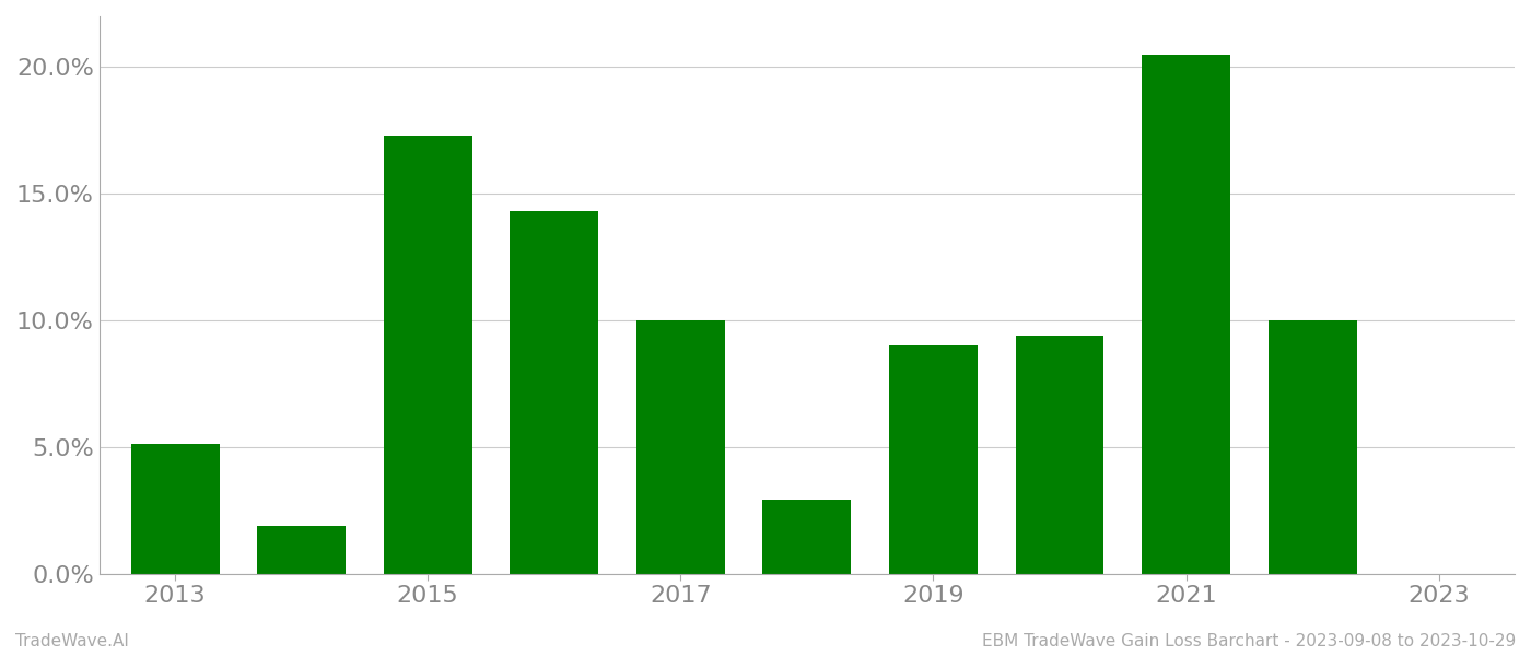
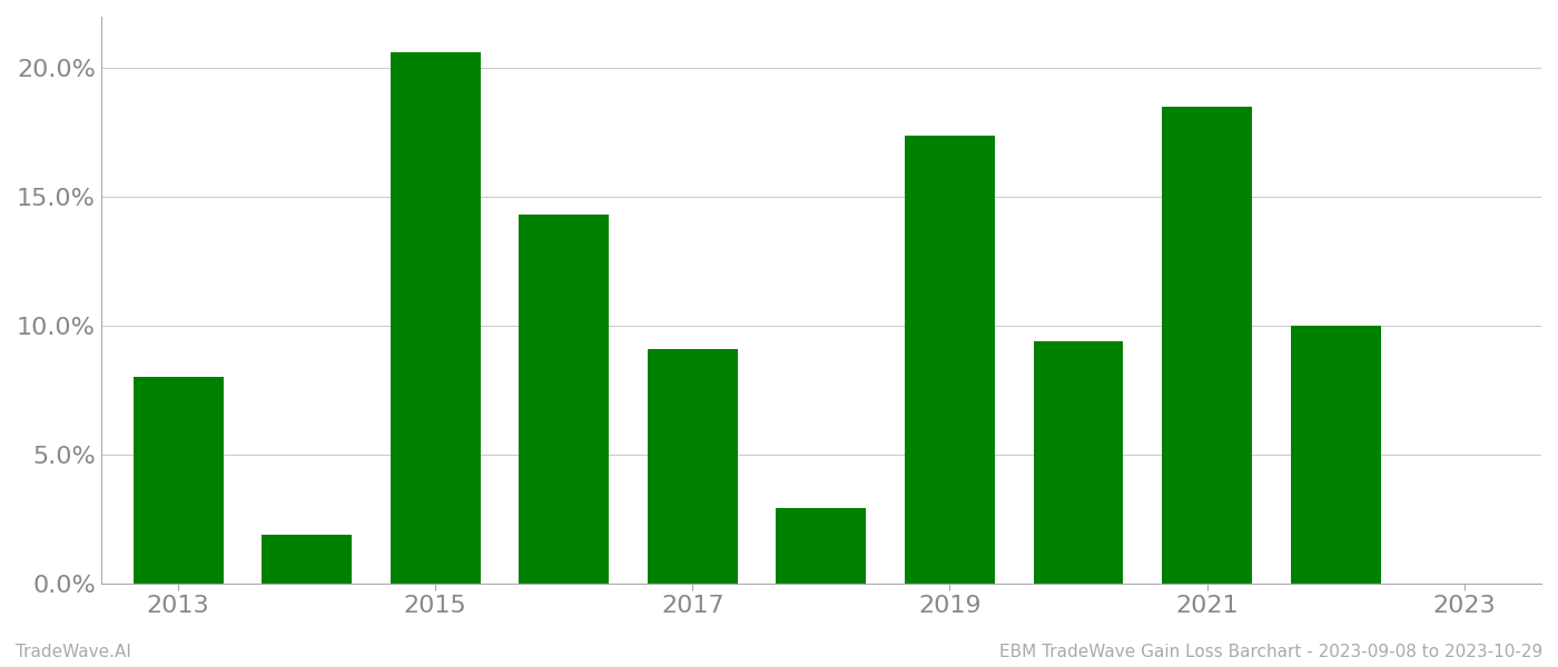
2013: 5.1% -> 8.0%
2015: 17.3% -> 20.6%
2017: 10.0% -> 9.1%
2019: 9.0% -> 17.4%
2021: 20.5% -> 18.5%
